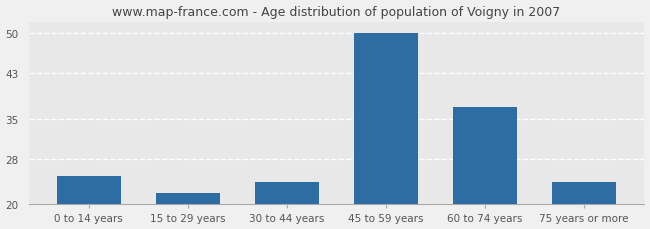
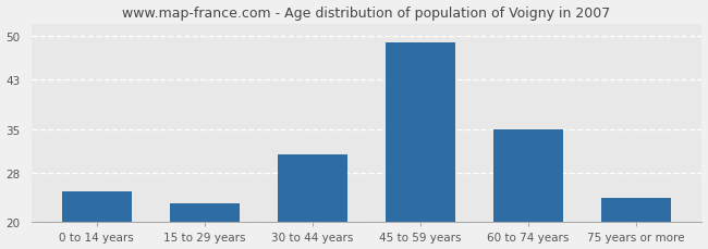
15 to 29 years: 22 -> 23
30 to 44 years: 24 -> 31
45 to 59 years: 50 -> 49
60 to 74 years: 37 -> 35
